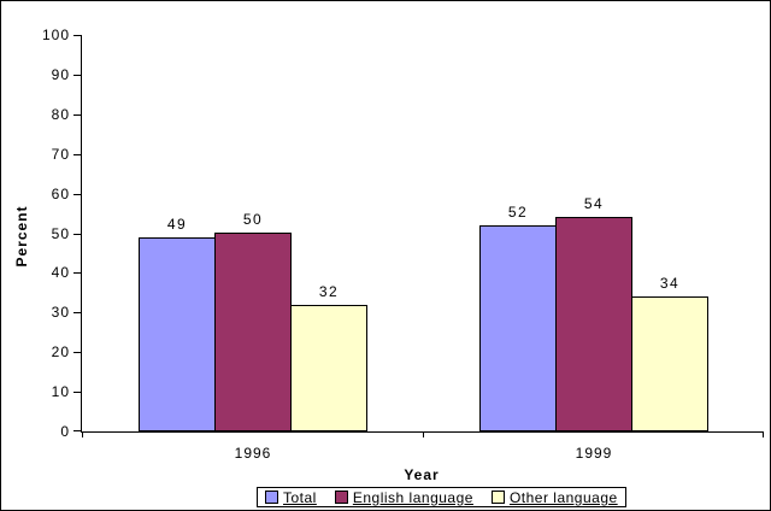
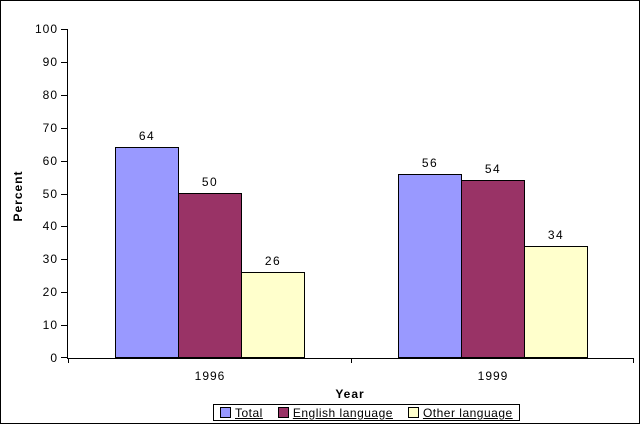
Total/1996: 49 -> 64
Other language/1996: 32 -> 26
Total/1999: 52 -> 56
